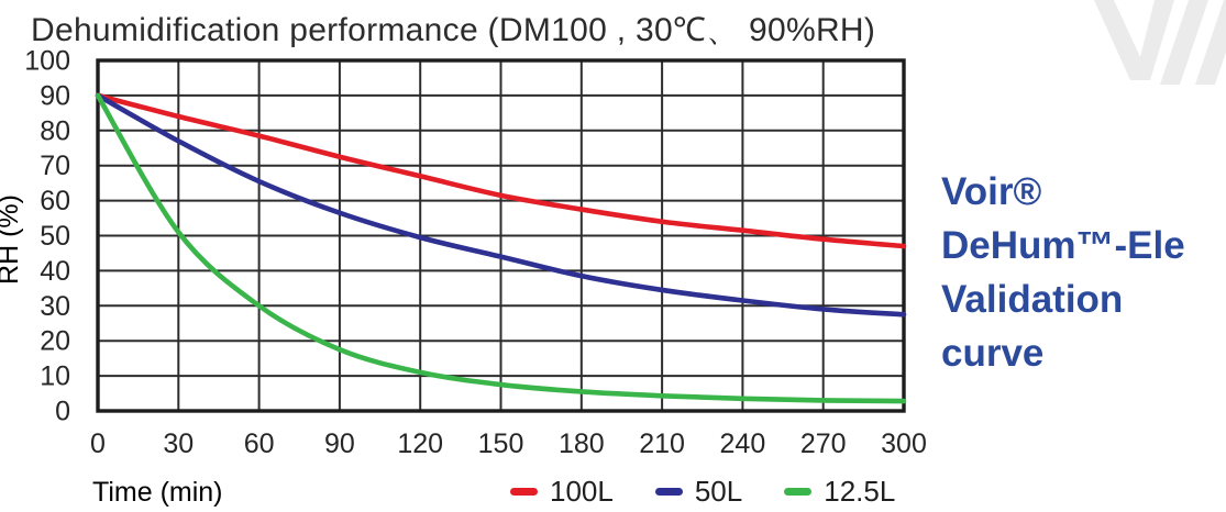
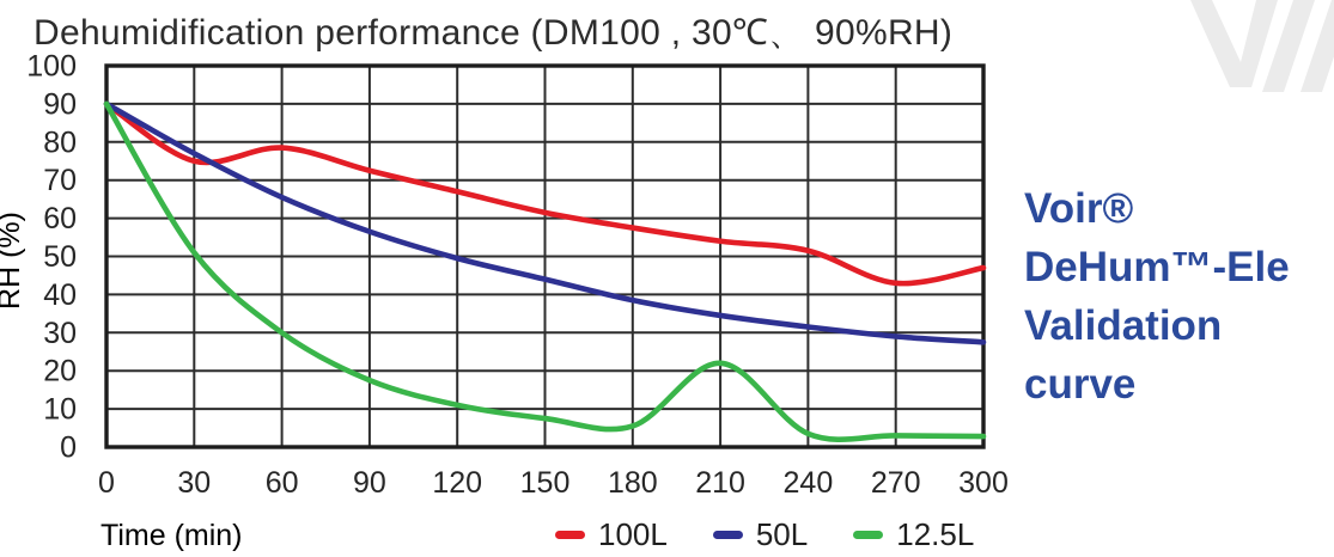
100L/30: 84 -> 75
12.5L/210: 4 -> 22
100L/270: 49 -> 43
